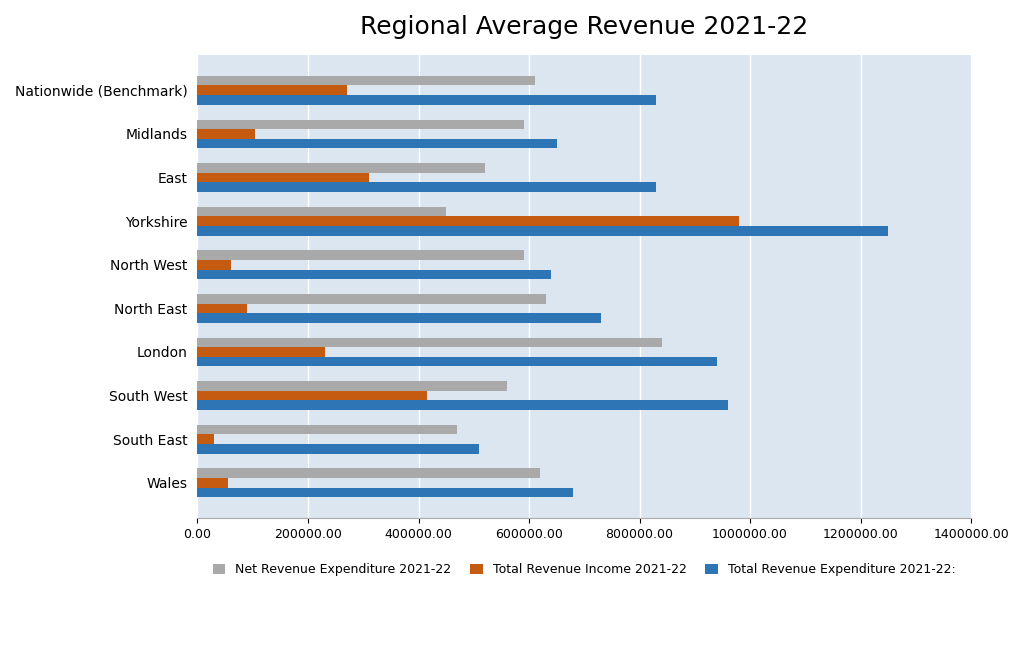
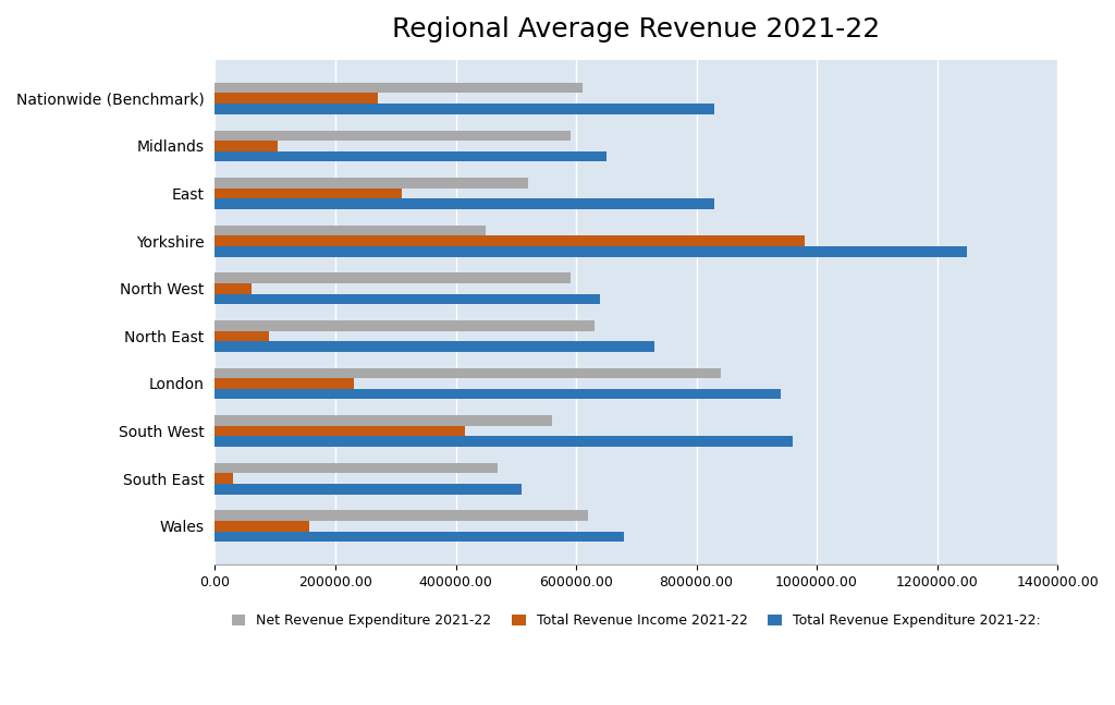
Total Revenue Income 2021-22/Wales: 55000 -> 156000
